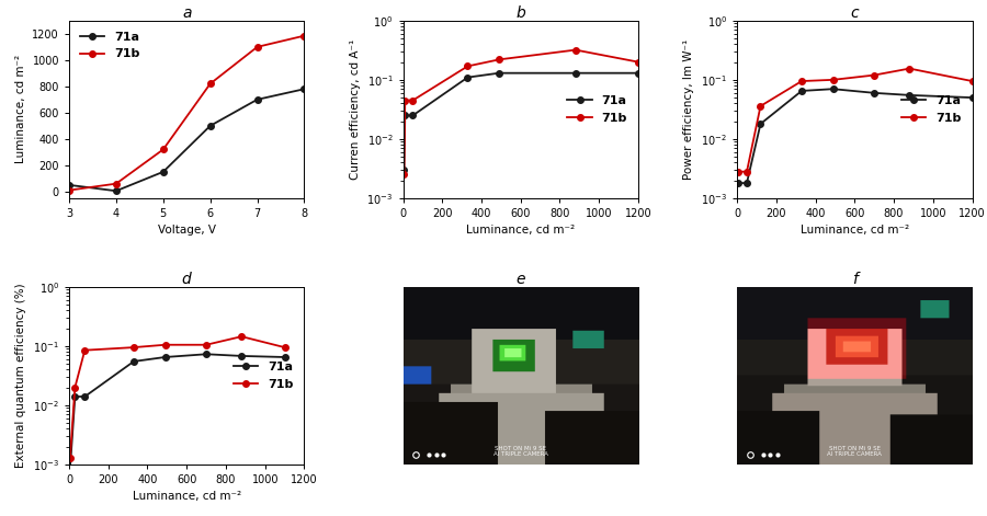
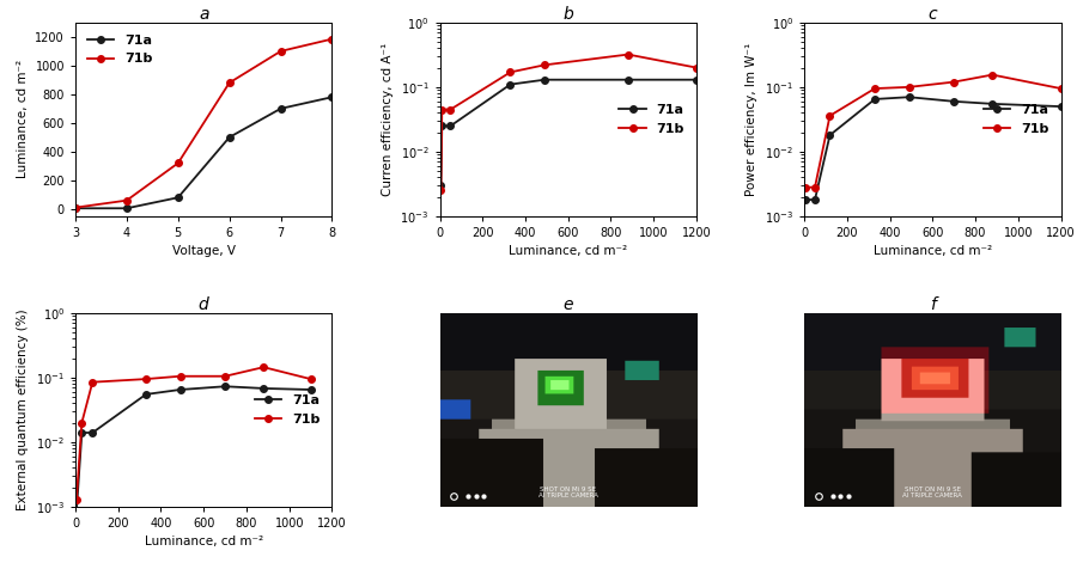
a/71a/3: 50 -> 0
a/71a/5: 150 -> 80
a/71b/6: 820 -> 880
